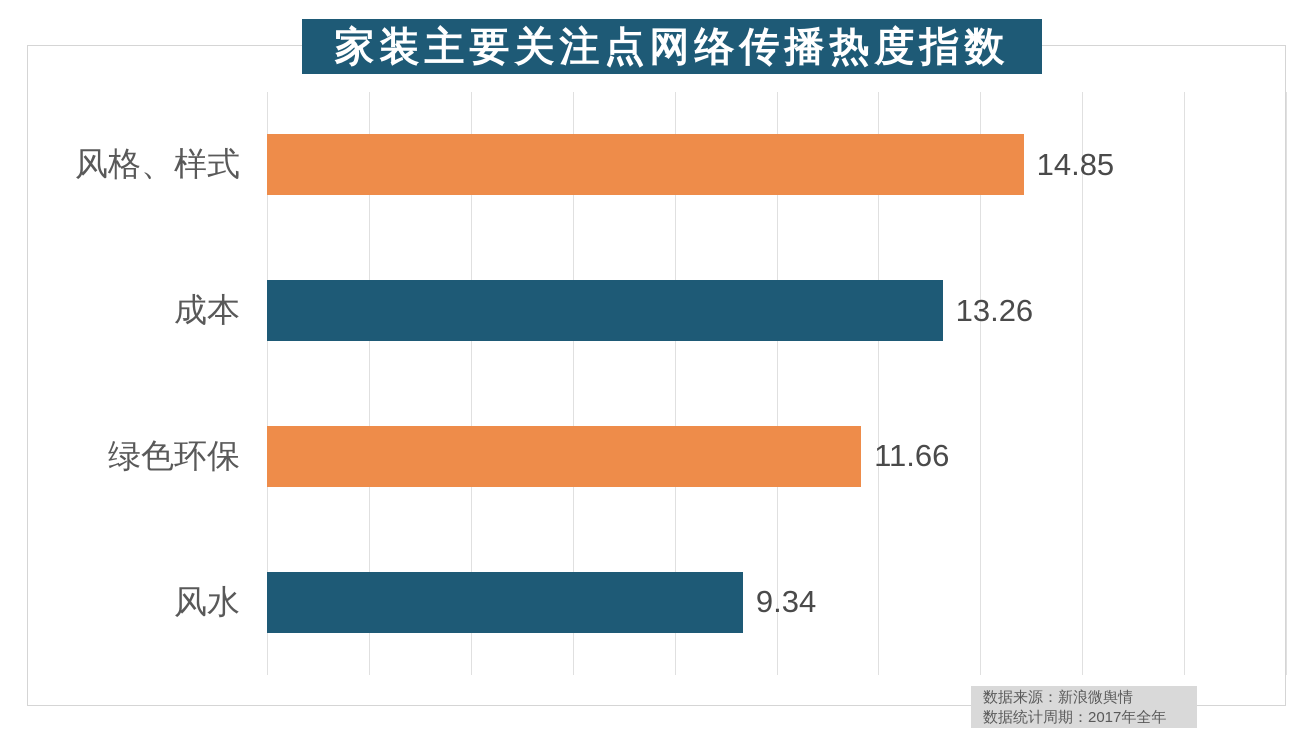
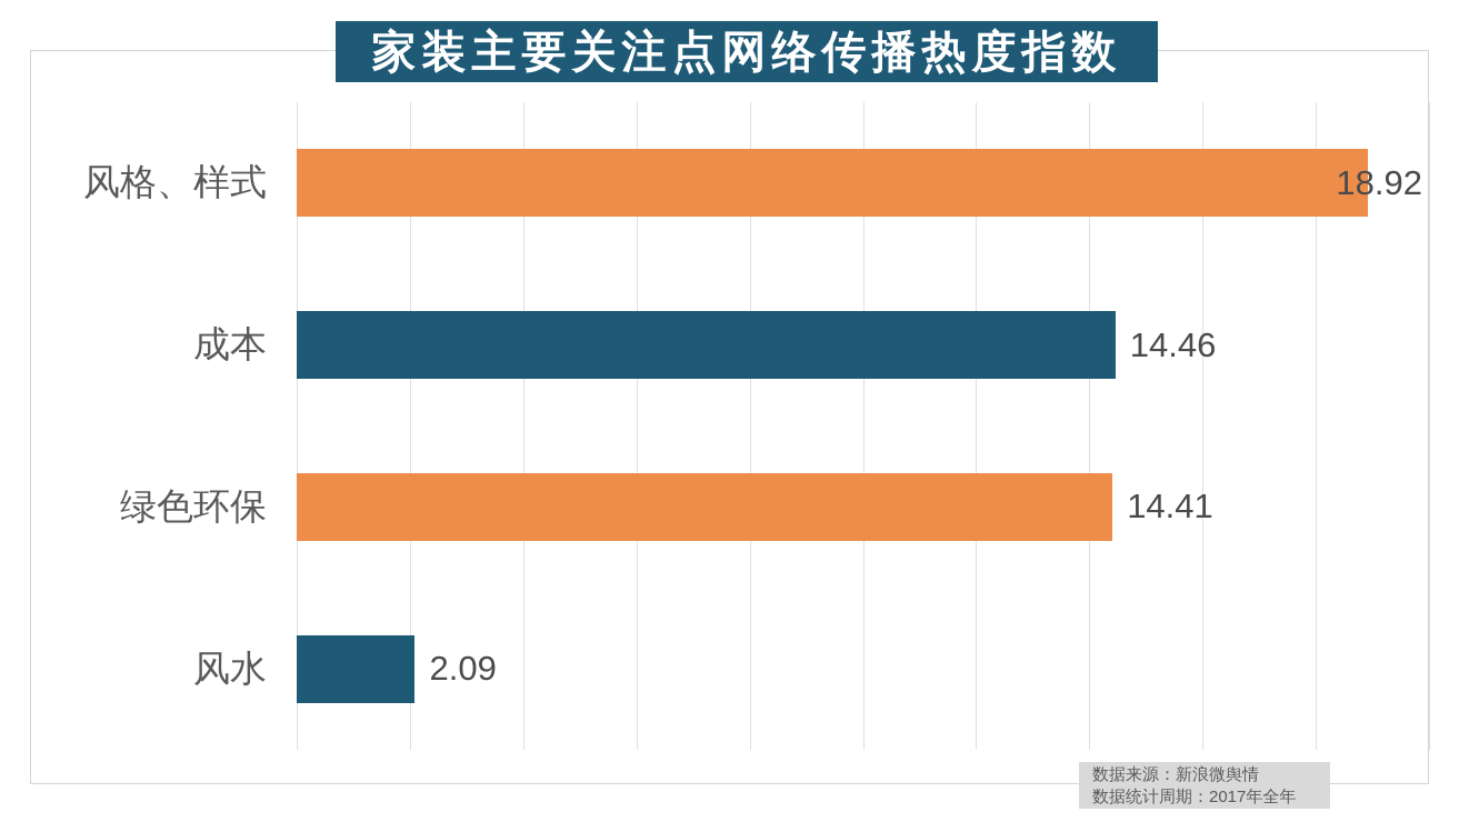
风格、样式: 14.85 -> 18.92
成本: 13.26 -> 14.46
绿色环保: 11.66 -> 14.41
风水: 9.34 -> 2.09
